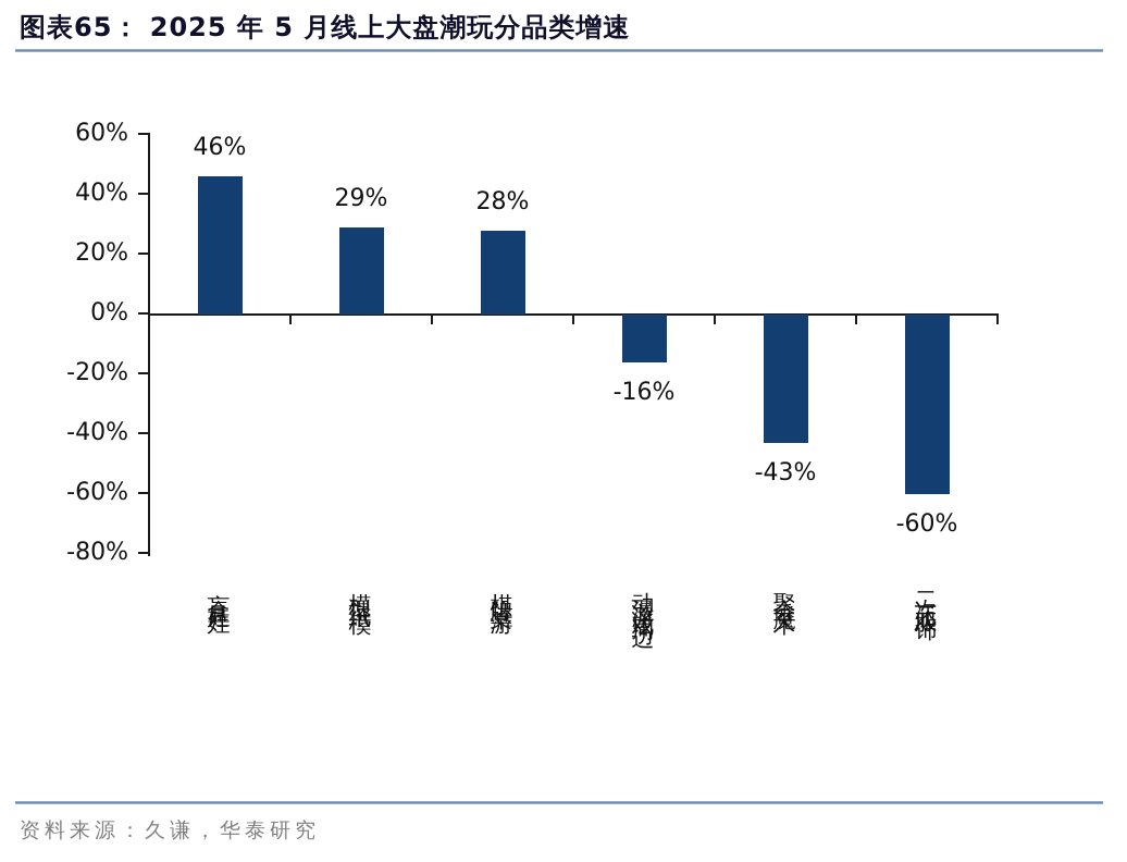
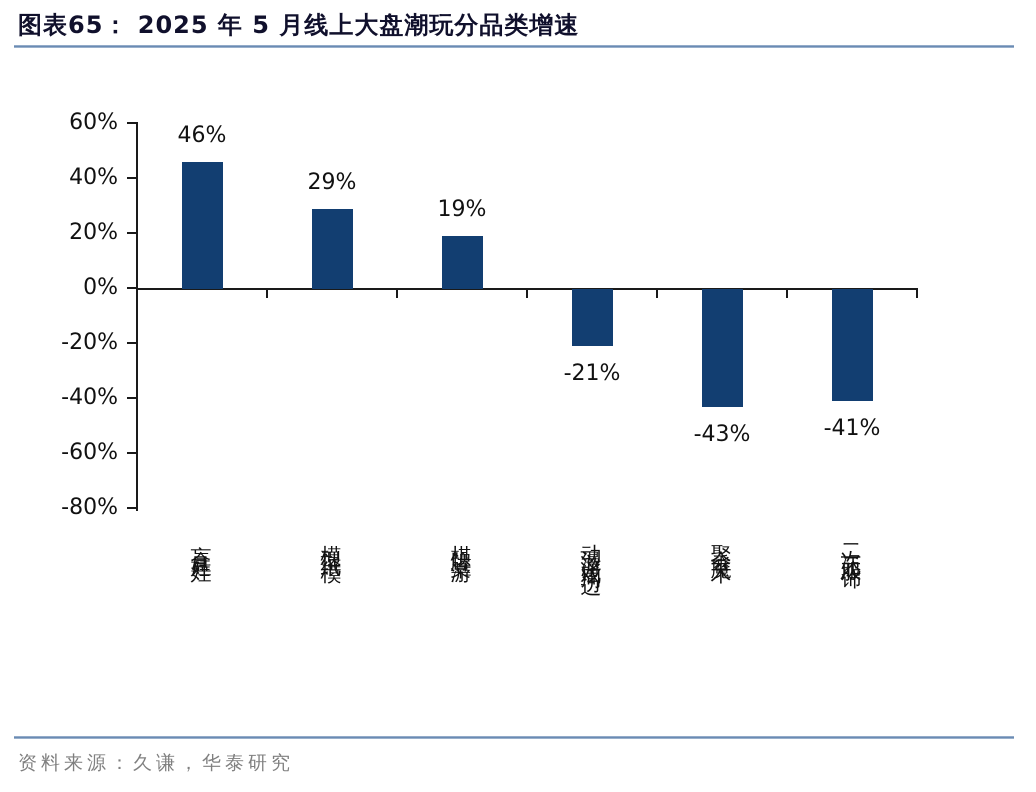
棋牌桌游: 28% -> 19%
动漫游戏周边: -16% -> -21%
二次元服饰: -60% -> -41%
